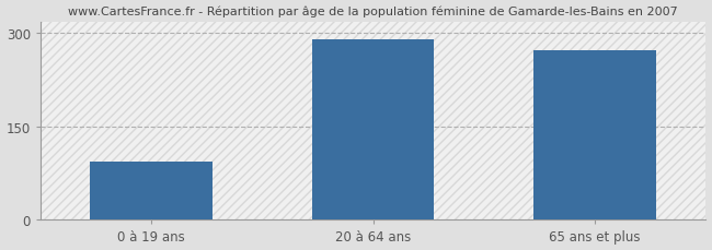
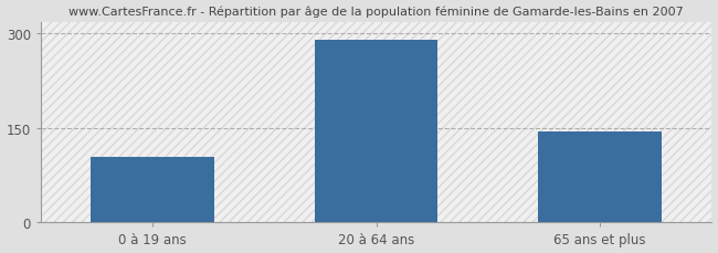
0 à 19 ans: 94 -> 105
65 ans et plus: 272 -> 145
